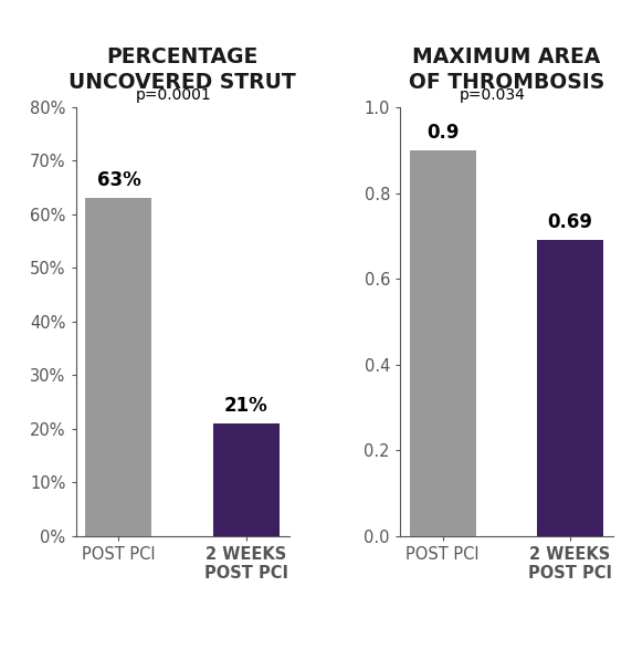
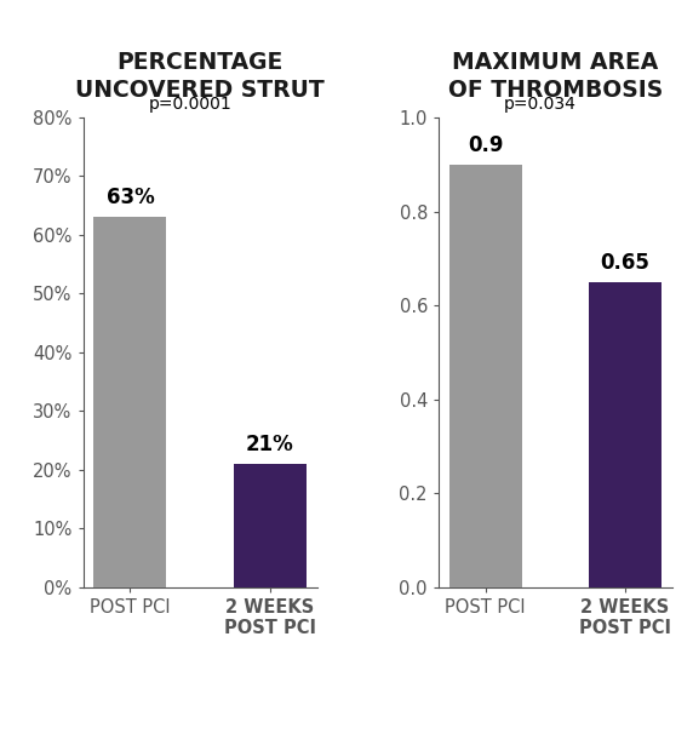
MAXIMUM AREA OF THROMBOSIS/2 WEEKS POST PCI: 0.69 -> 0.65
